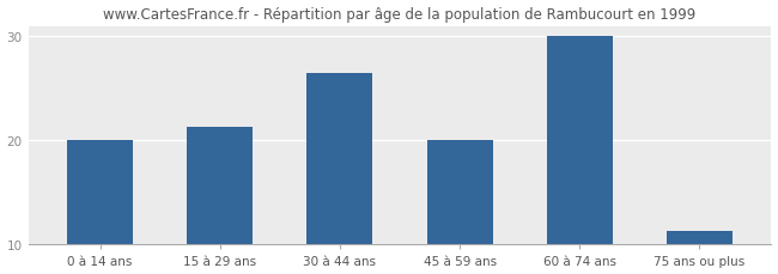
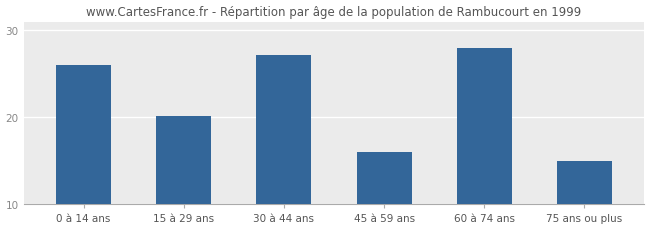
0 à 14 ans: 20.0 -> 26.0
15 à 29 ans: 21.3 -> 20.2
30 à 44 ans: 26.5 -> 27.2
45 à 59 ans: 20.0 -> 16.0
60 à 74 ans: 30.0 -> 28.0
75 ans ou plus: 11.3 -> 15.0
